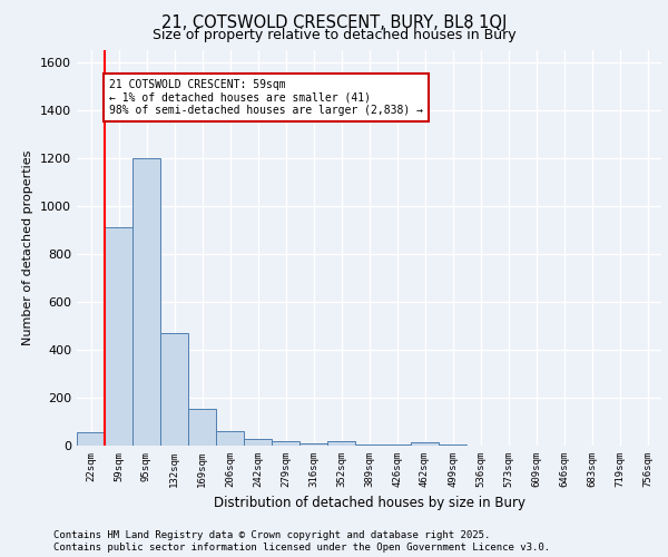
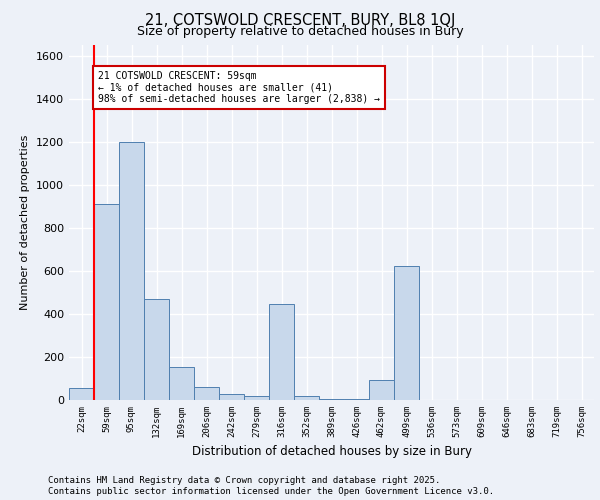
316sqm: 10 -> 445
462sqm: 15 -> 95
499sqm: 5 -> 625
